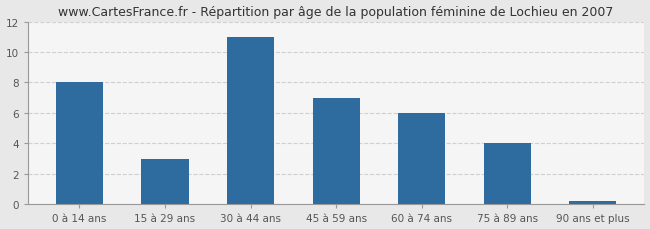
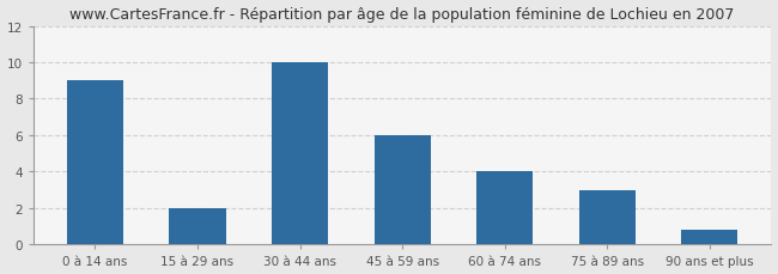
0 à 14 ans: 8.0 -> 9.0
15 à 29 ans: 3.0 -> 2.0
30 à 44 ans: 11.0 -> 10.0
45 à 59 ans: 7.0 -> 6.0
60 à 74 ans: 6.0 -> 4.0
75 à 89 ans: 4.0 -> 3.0
90 ans et plus: 0.2 -> 0.8
